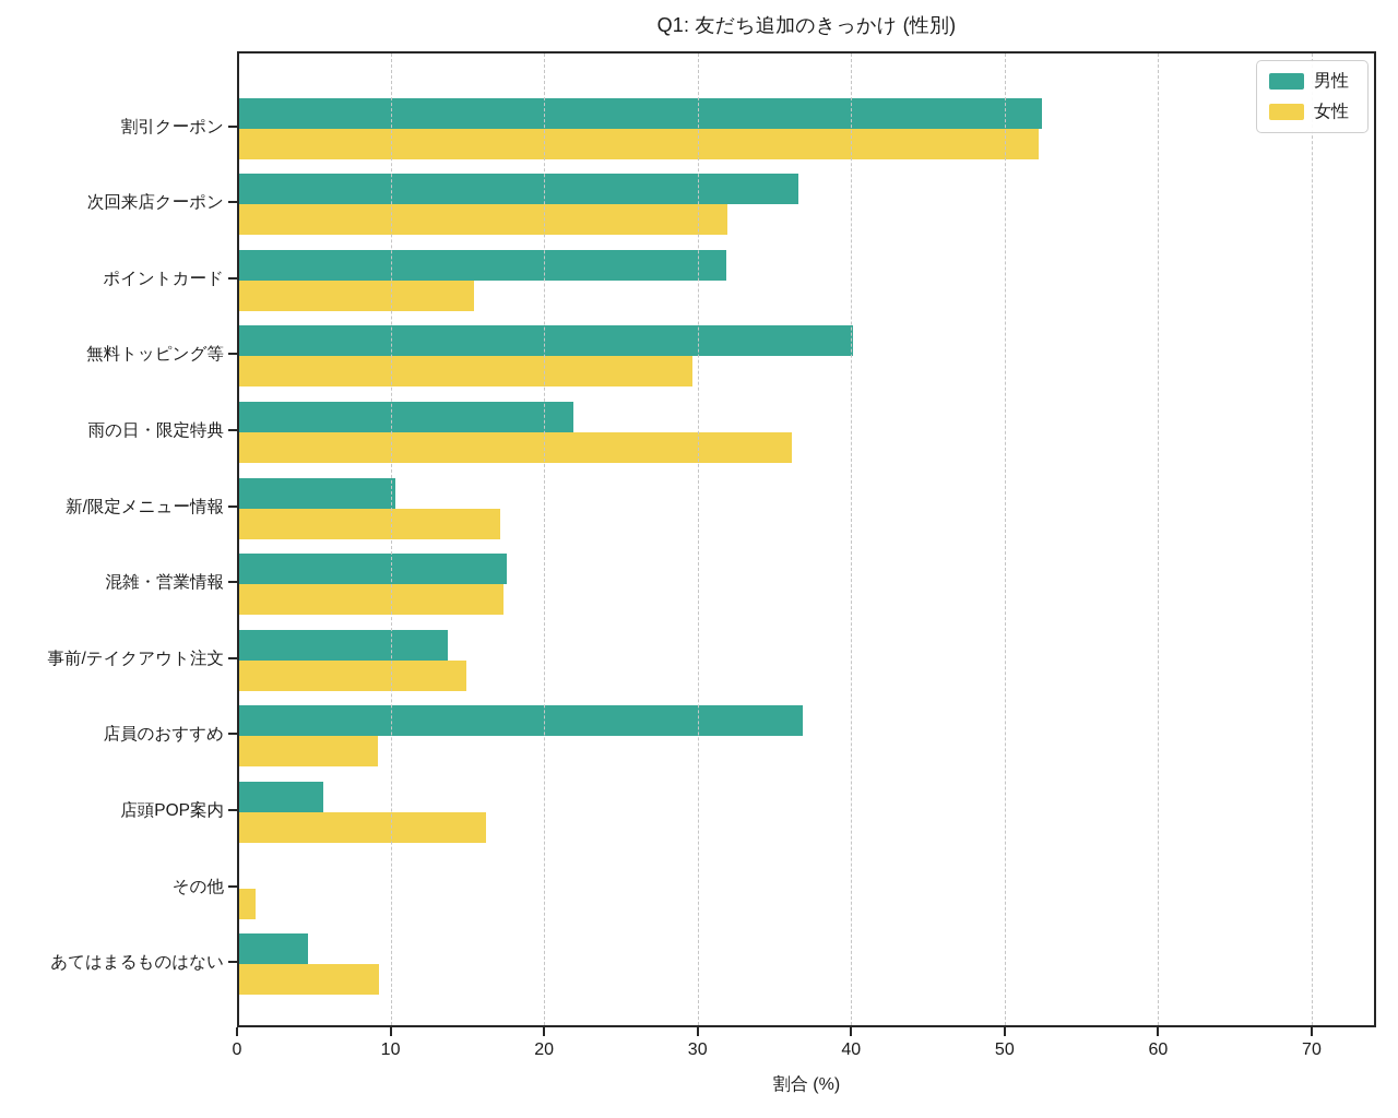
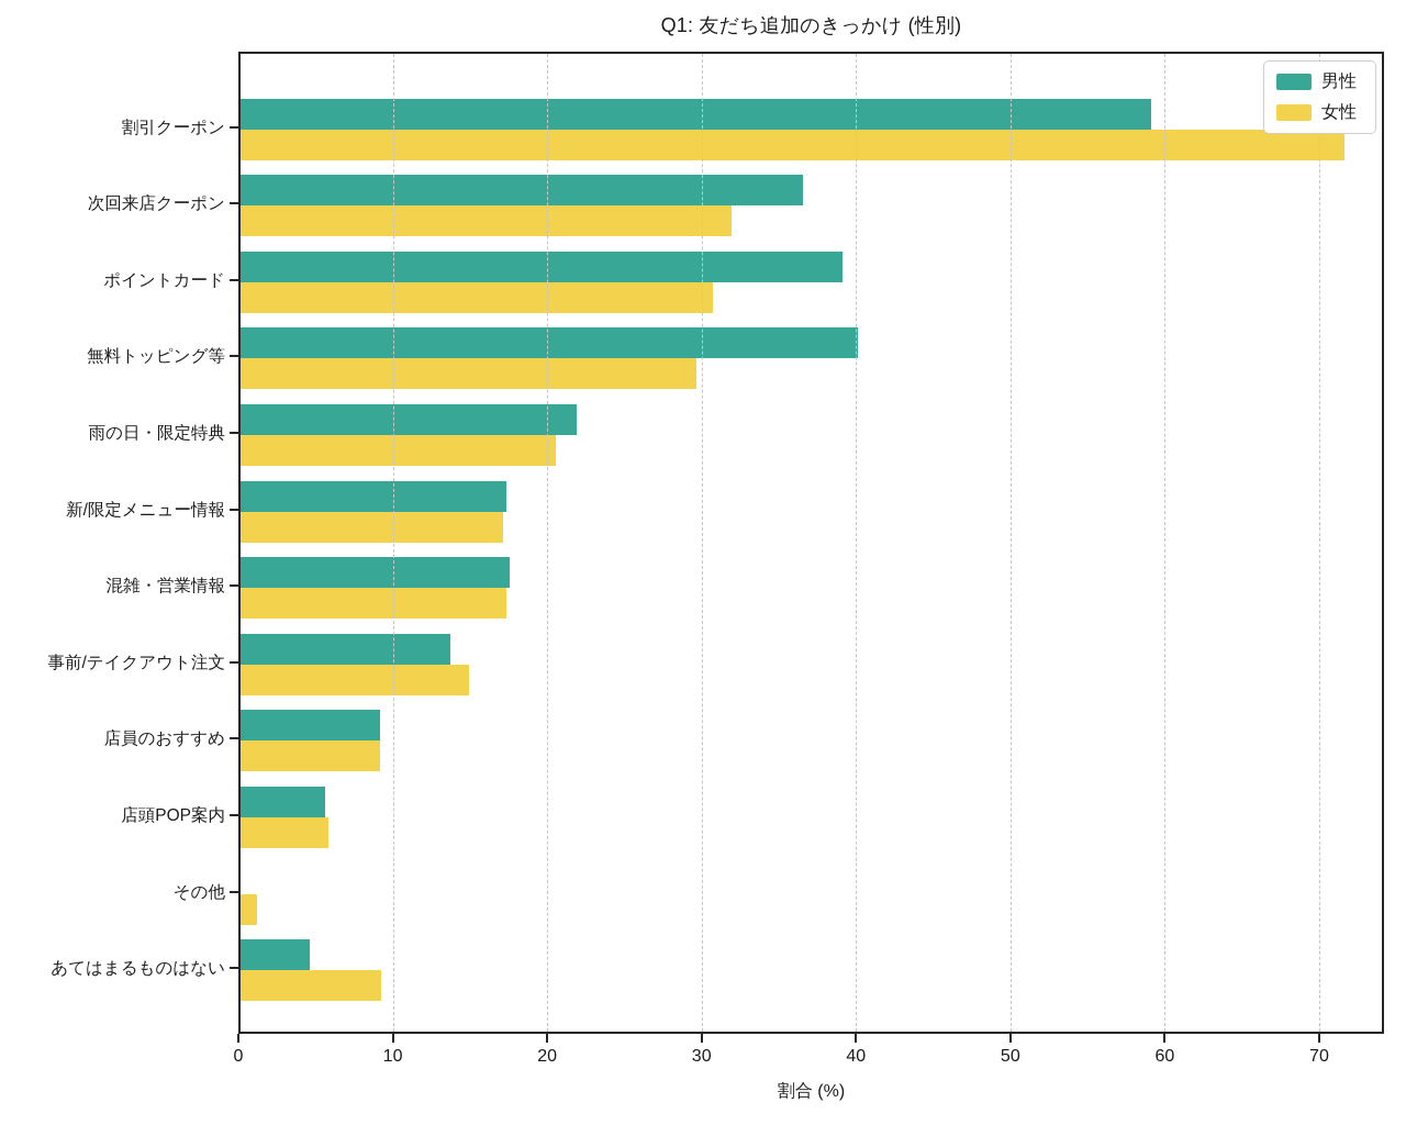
男性/割引クーポン: 52.3 -> 59.0
女性/割引クーポン: 52.1 -> 71.5
男性/ポイントカード: 31.7 -> 39.0
女性/ポイントカード: 15.3 -> 30.6
女性/雨の日・限定特典: 36.0 -> 20.4
男性/新/限定メニュー情報: 10.2 -> 17.2
男性/店員のおすすめ: 36.7 -> 9.0
女性/店頭POP案内: 16.1 -> 5.7
